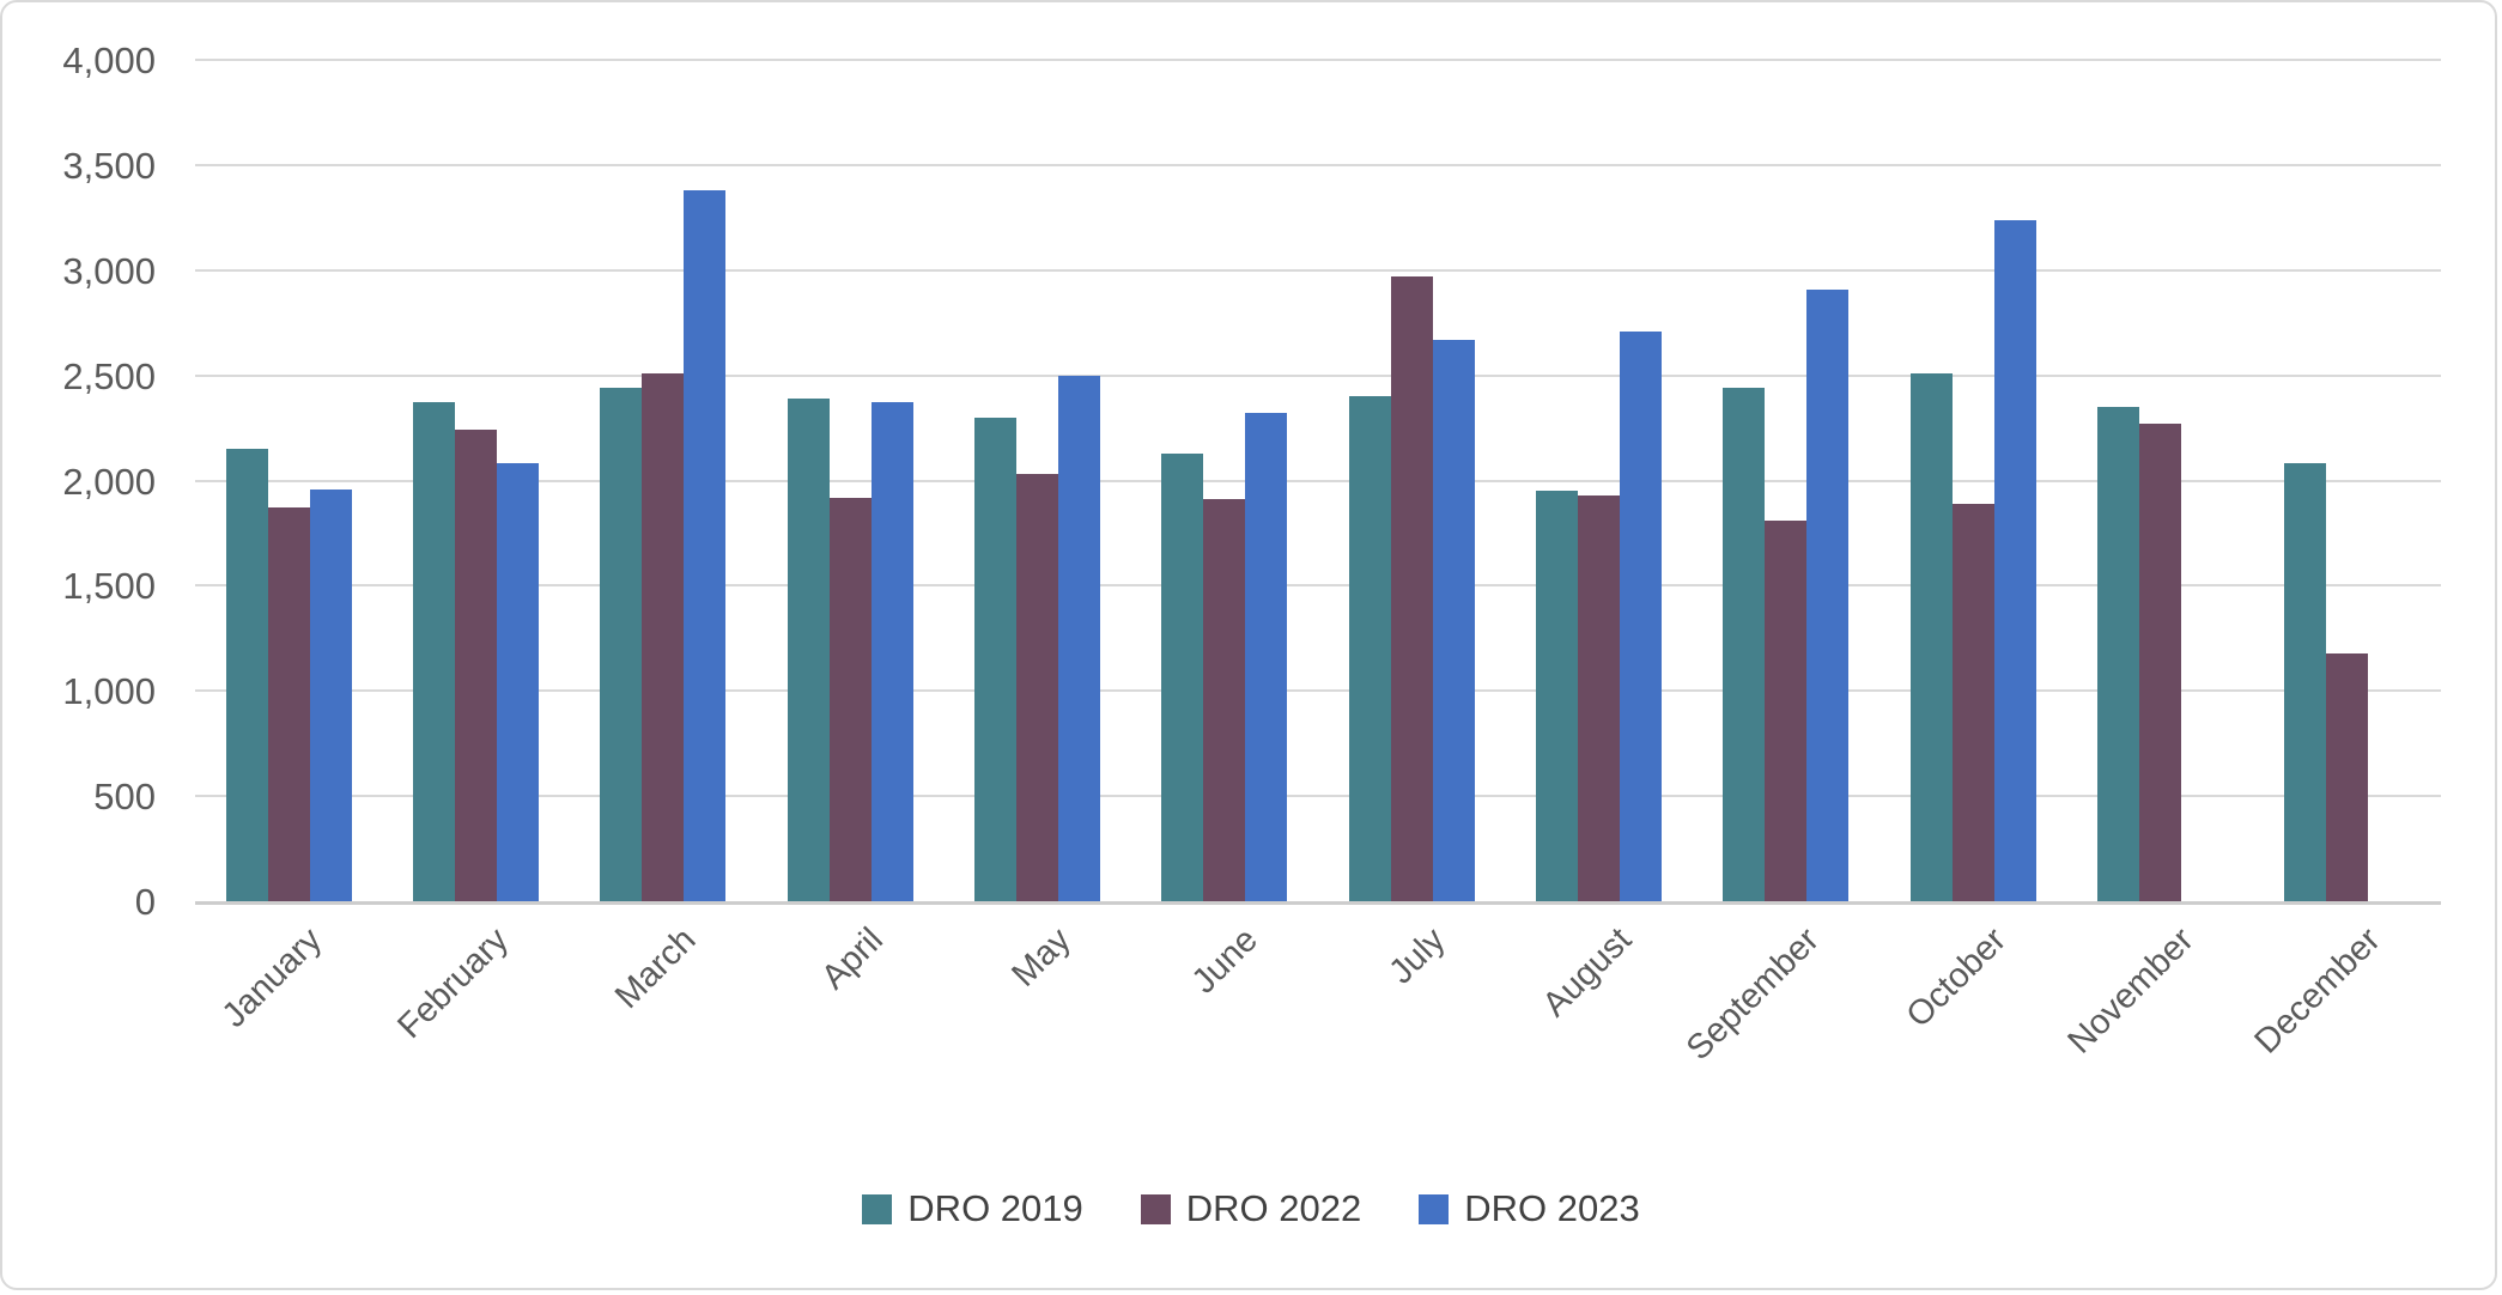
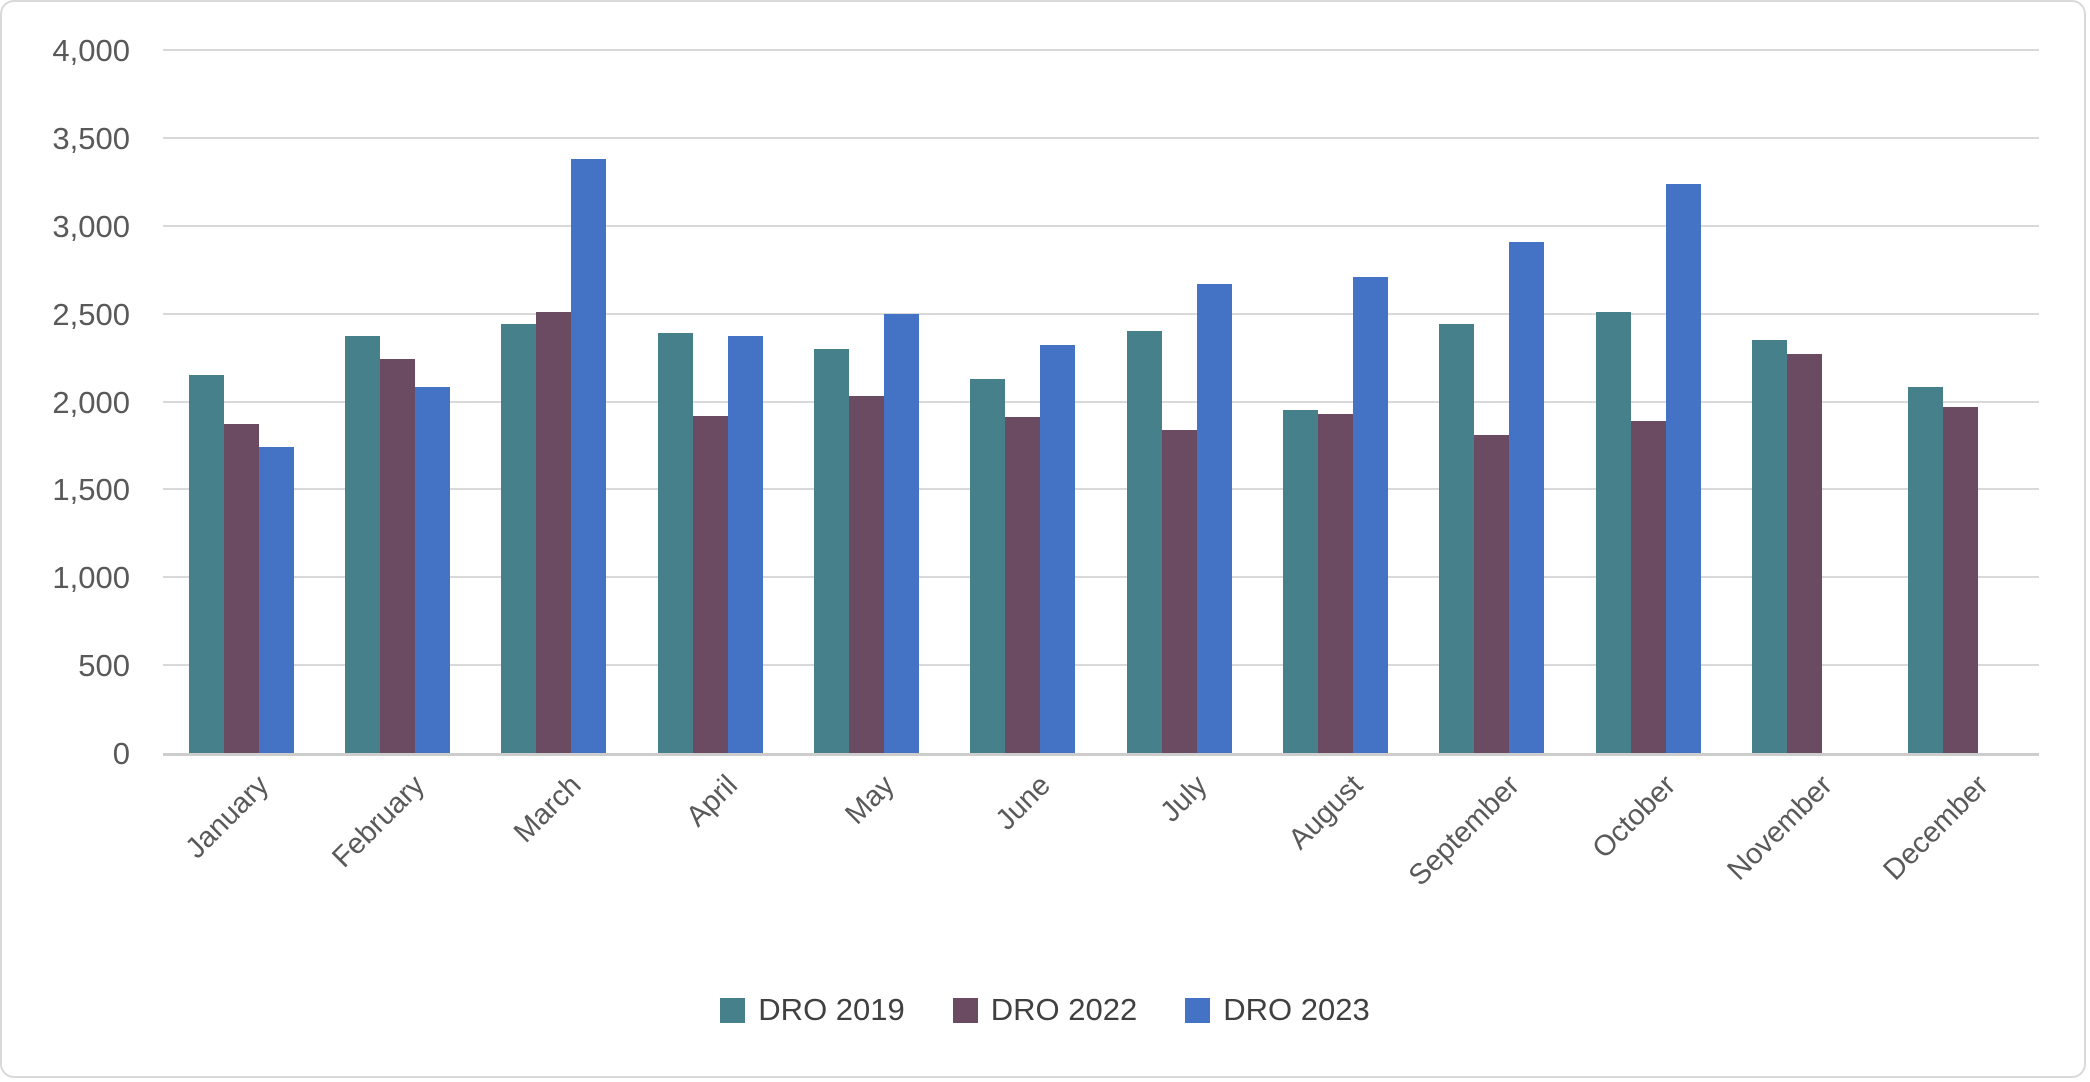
DRO 2023/January: 1960 -> 1740
DRO 2022/July: 2970 -> 1840
DRO 2022/December: 1180 -> 1970
